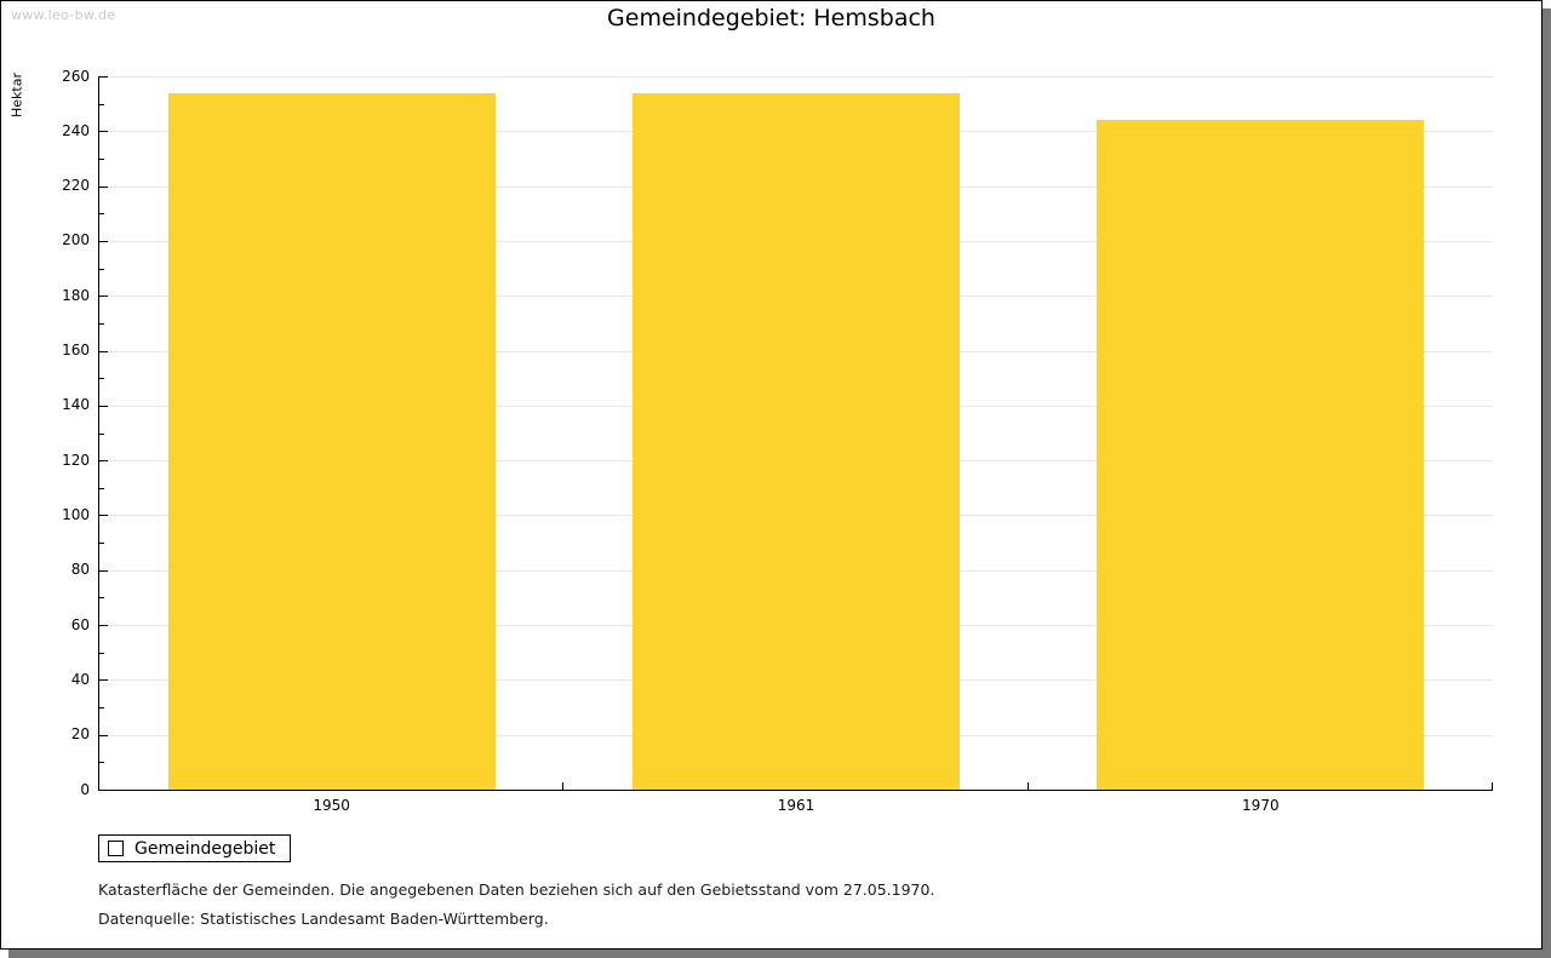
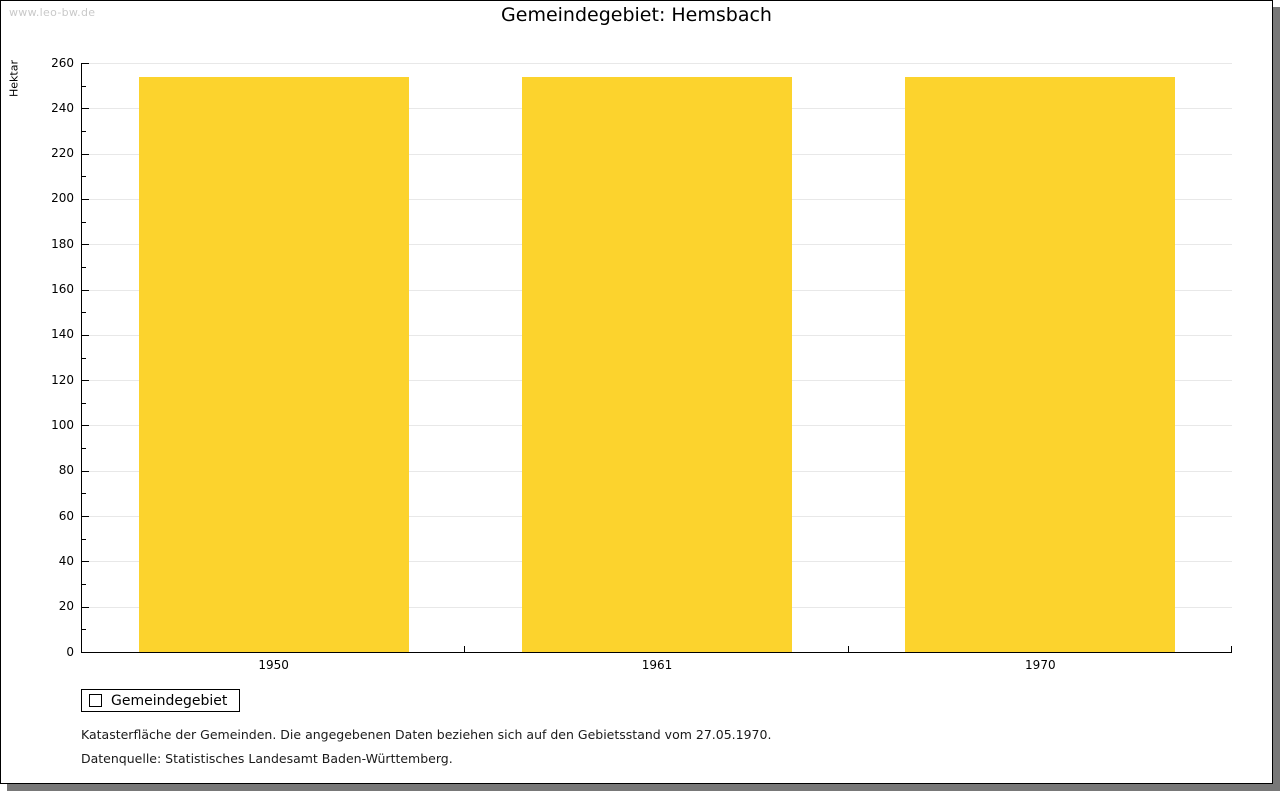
1970: 244 -> 254
